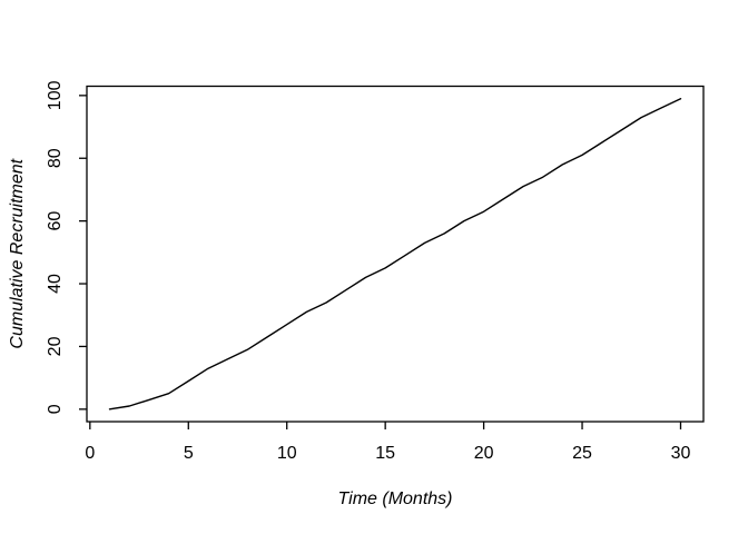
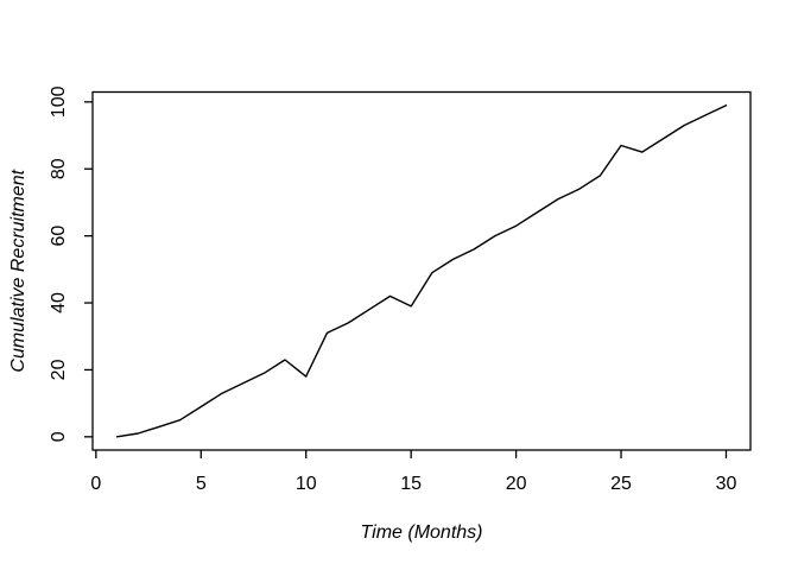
10: 27 -> 18
15: 45 -> 39
25: 81 -> 87
